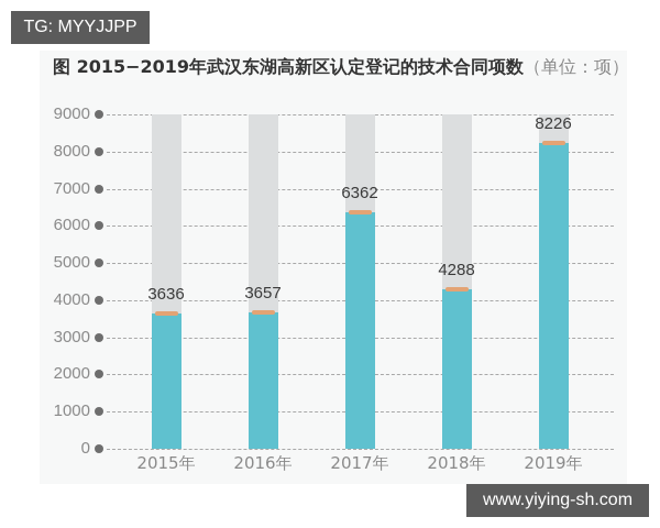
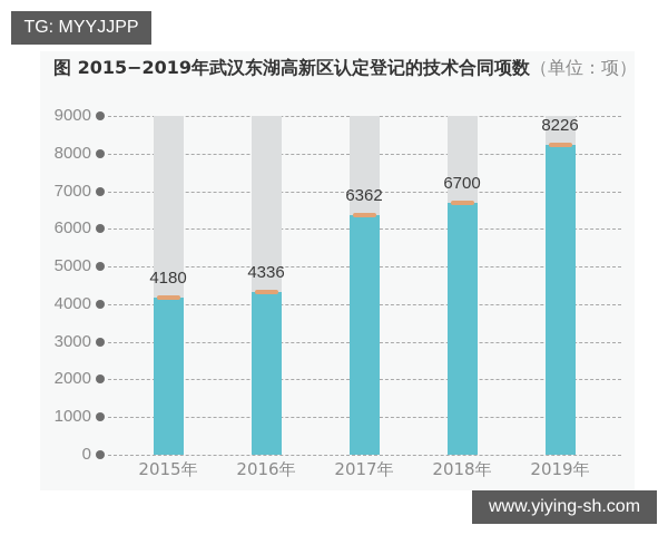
2015年: 3636 -> 4180
2016年: 3657 -> 4336
2018年: 4288 -> 6700
